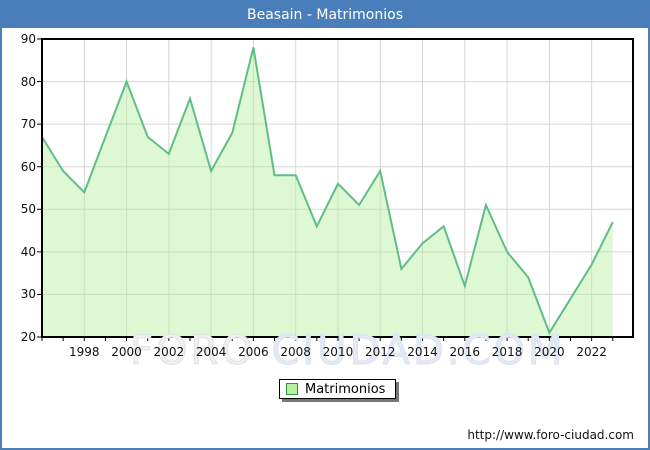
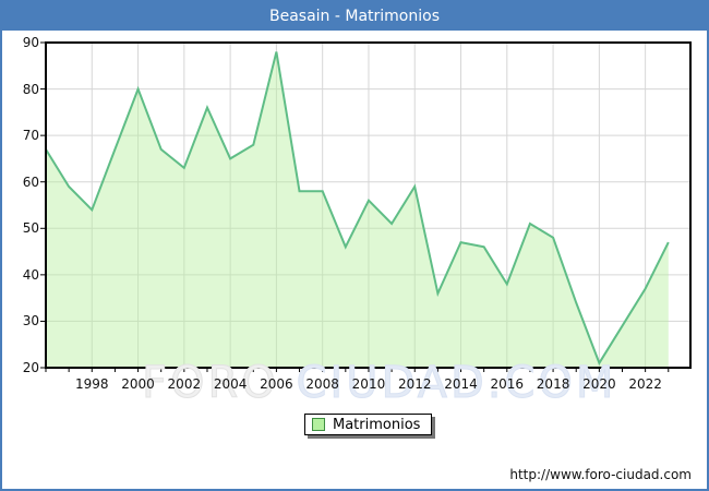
2004: 59 -> 65
2014: 42 -> 47
2016: 32 -> 38
2018: 40 -> 48
